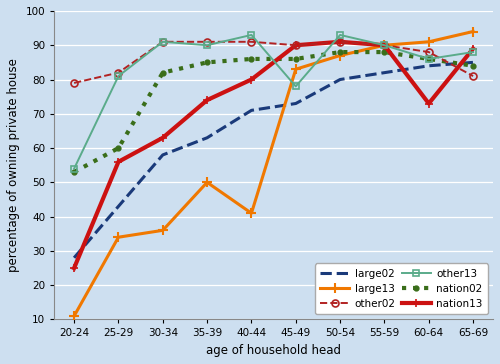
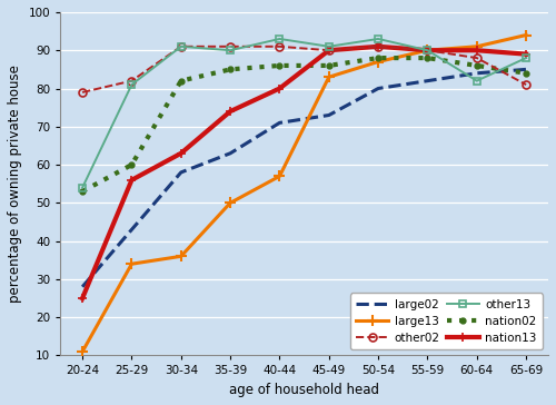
large13/40-44: 41 -> 57
other13/45-49: 78 -> 91
other13/60-64: 86 -> 82
nation13/60-64: 73 -> 90
